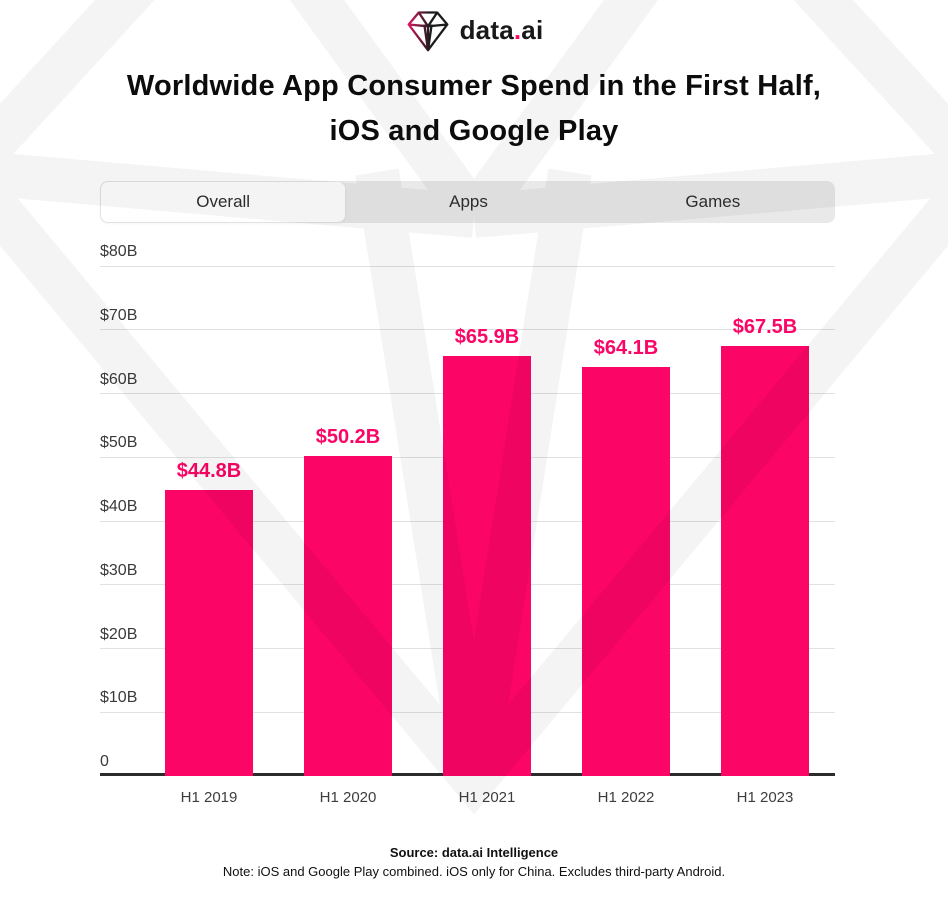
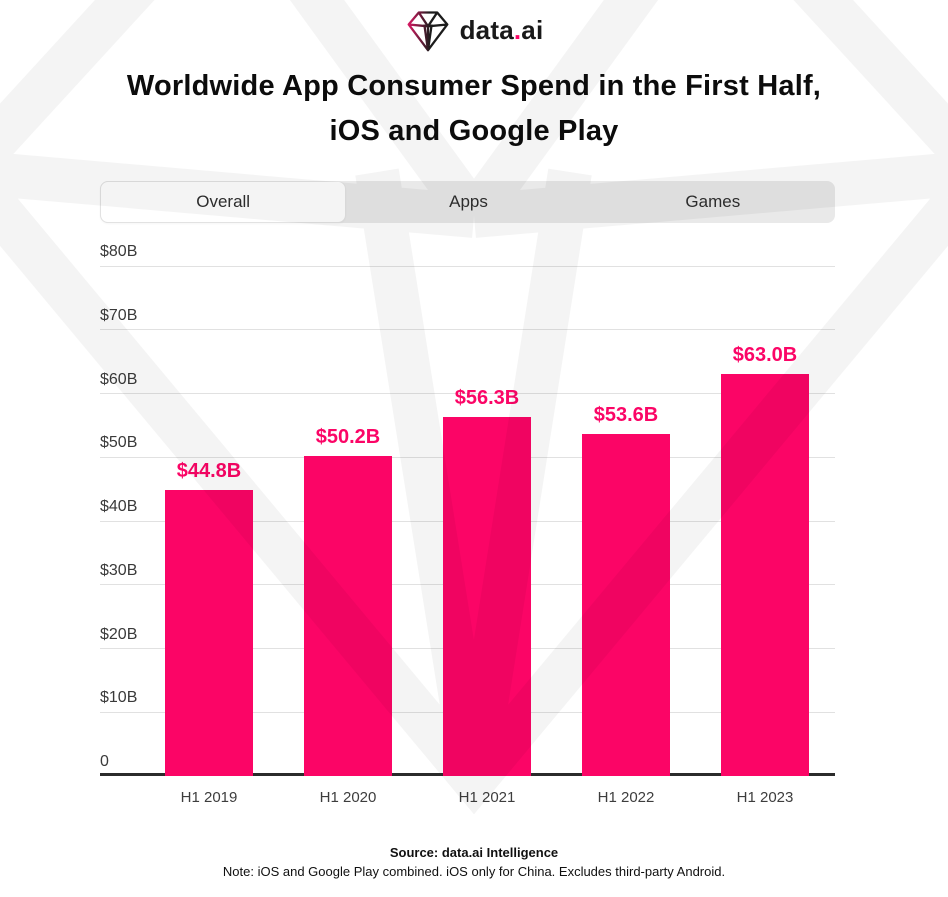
H1 2021: $65.9B -> $56.3B
H1 2022: $64.1B -> $53.6B
H1 2023: $67.5B -> $63.0B
